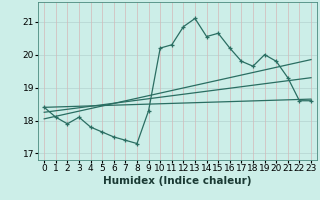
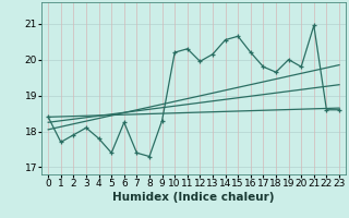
1: 18.10 -> 17.70
5: 17.65 -> 17.40
6: 17.50 -> 18.25
12: 20.85 -> 19.95
13: 21.10 -> 20.15
21: 19.30 -> 20.95
